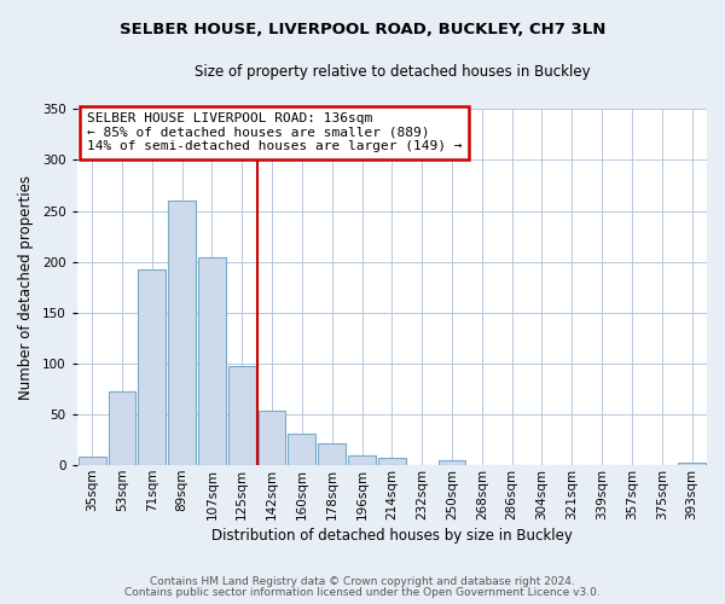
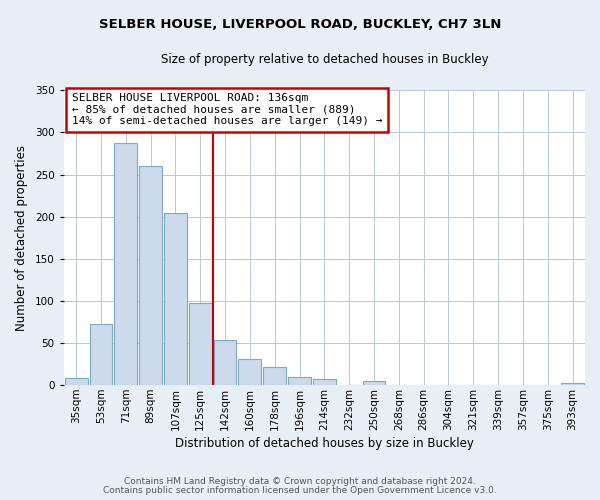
71sqm: 192 -> 287
